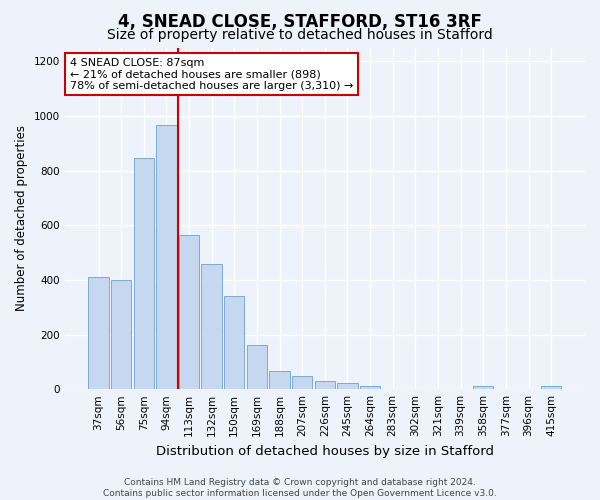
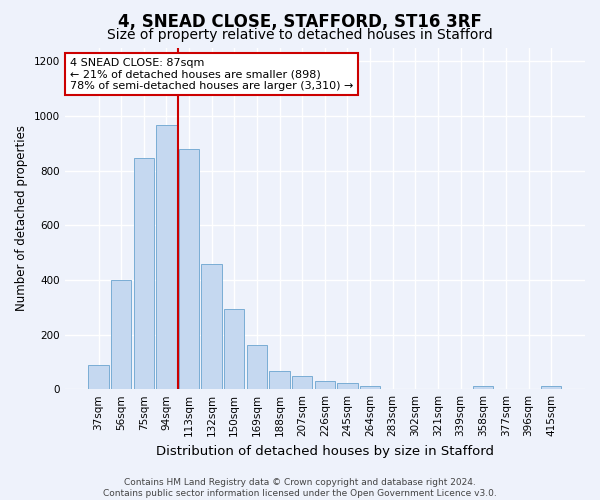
37sqm: 410 -> 90
113sqm: 565 -> 878
150sqm: 340 -> 293
